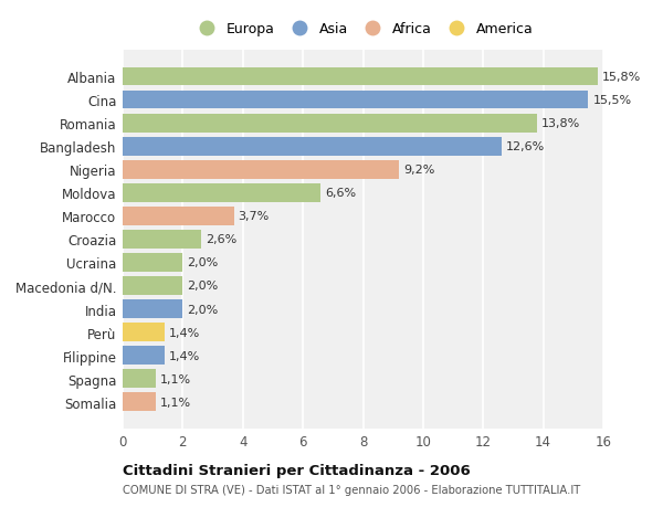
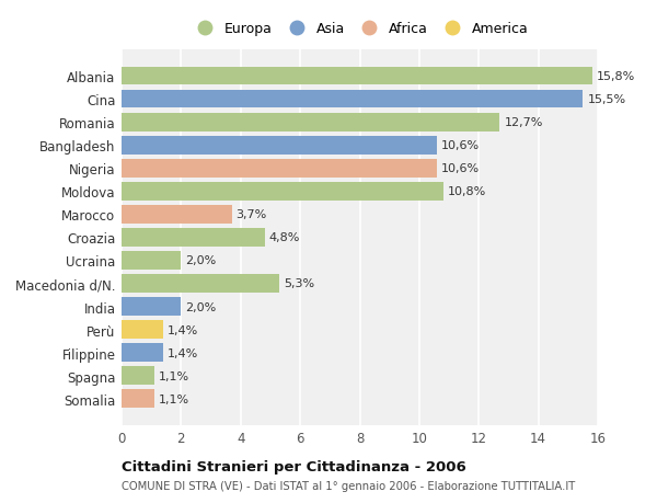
Romania: 13,8% -> 12,7%
Bangladesh: 12,6% -> 10,6%
Nigeria: 9,2% -> 10,6%
Moldova: 6,6% -> 10,8%
Croazia: 2,6% -> 4,8%
Macedonia d/N.: 2,0% -> 5,3%
